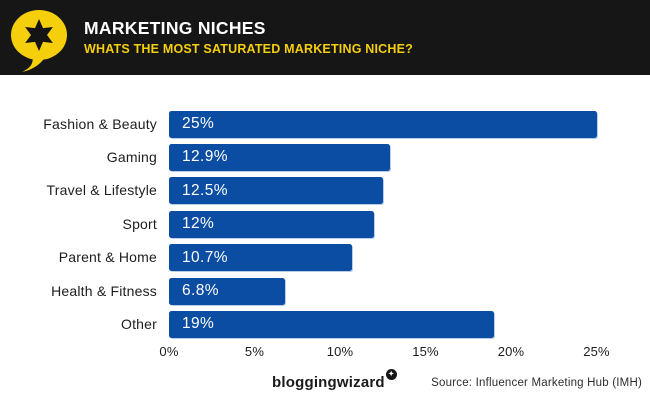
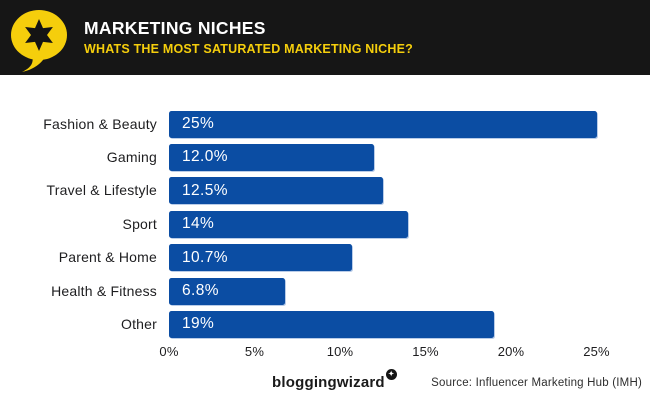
Gaming: 12.9% -> 12.0%
Sport: 12% -> 14%
